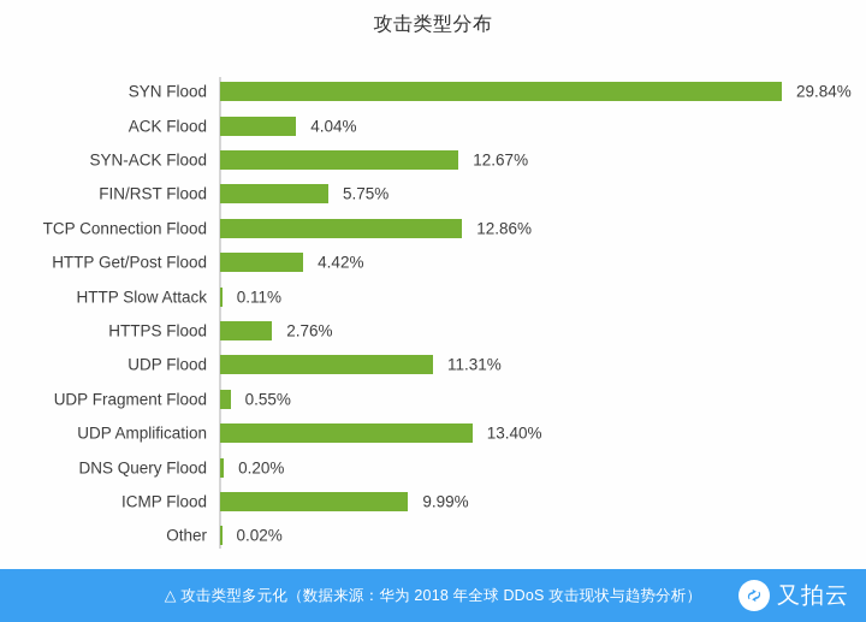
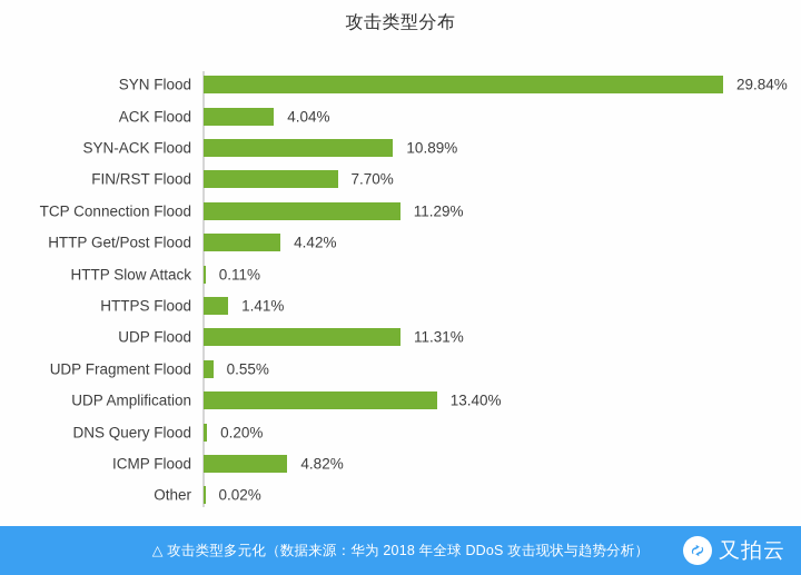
SYN-ACK Flood: 12.67% -> 10.89%
FIN/RST Flood: 5.75% -> 7.70%
TCP Connection Flood: 12.86% -> 11.29%
HTTPS Flood: 2.76% -> 1.41%
ICMP Flood: 9.99% -> 4.82%
